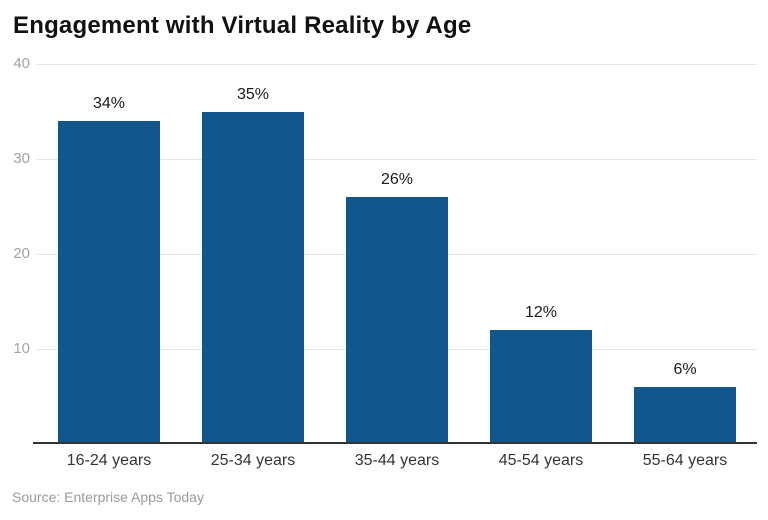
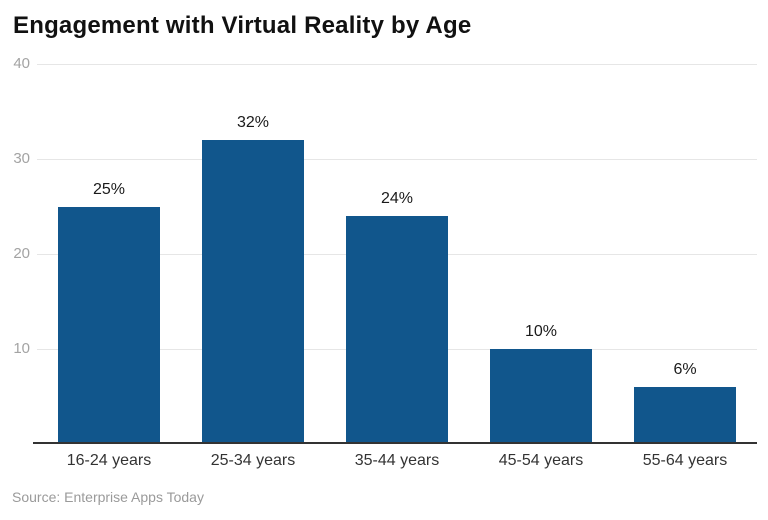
16-24 years: 34% -> 25%
25-34 years: 35% -> 32%
35-44 years: 26% -> 24%
45-54 years: 12% -> 10%
